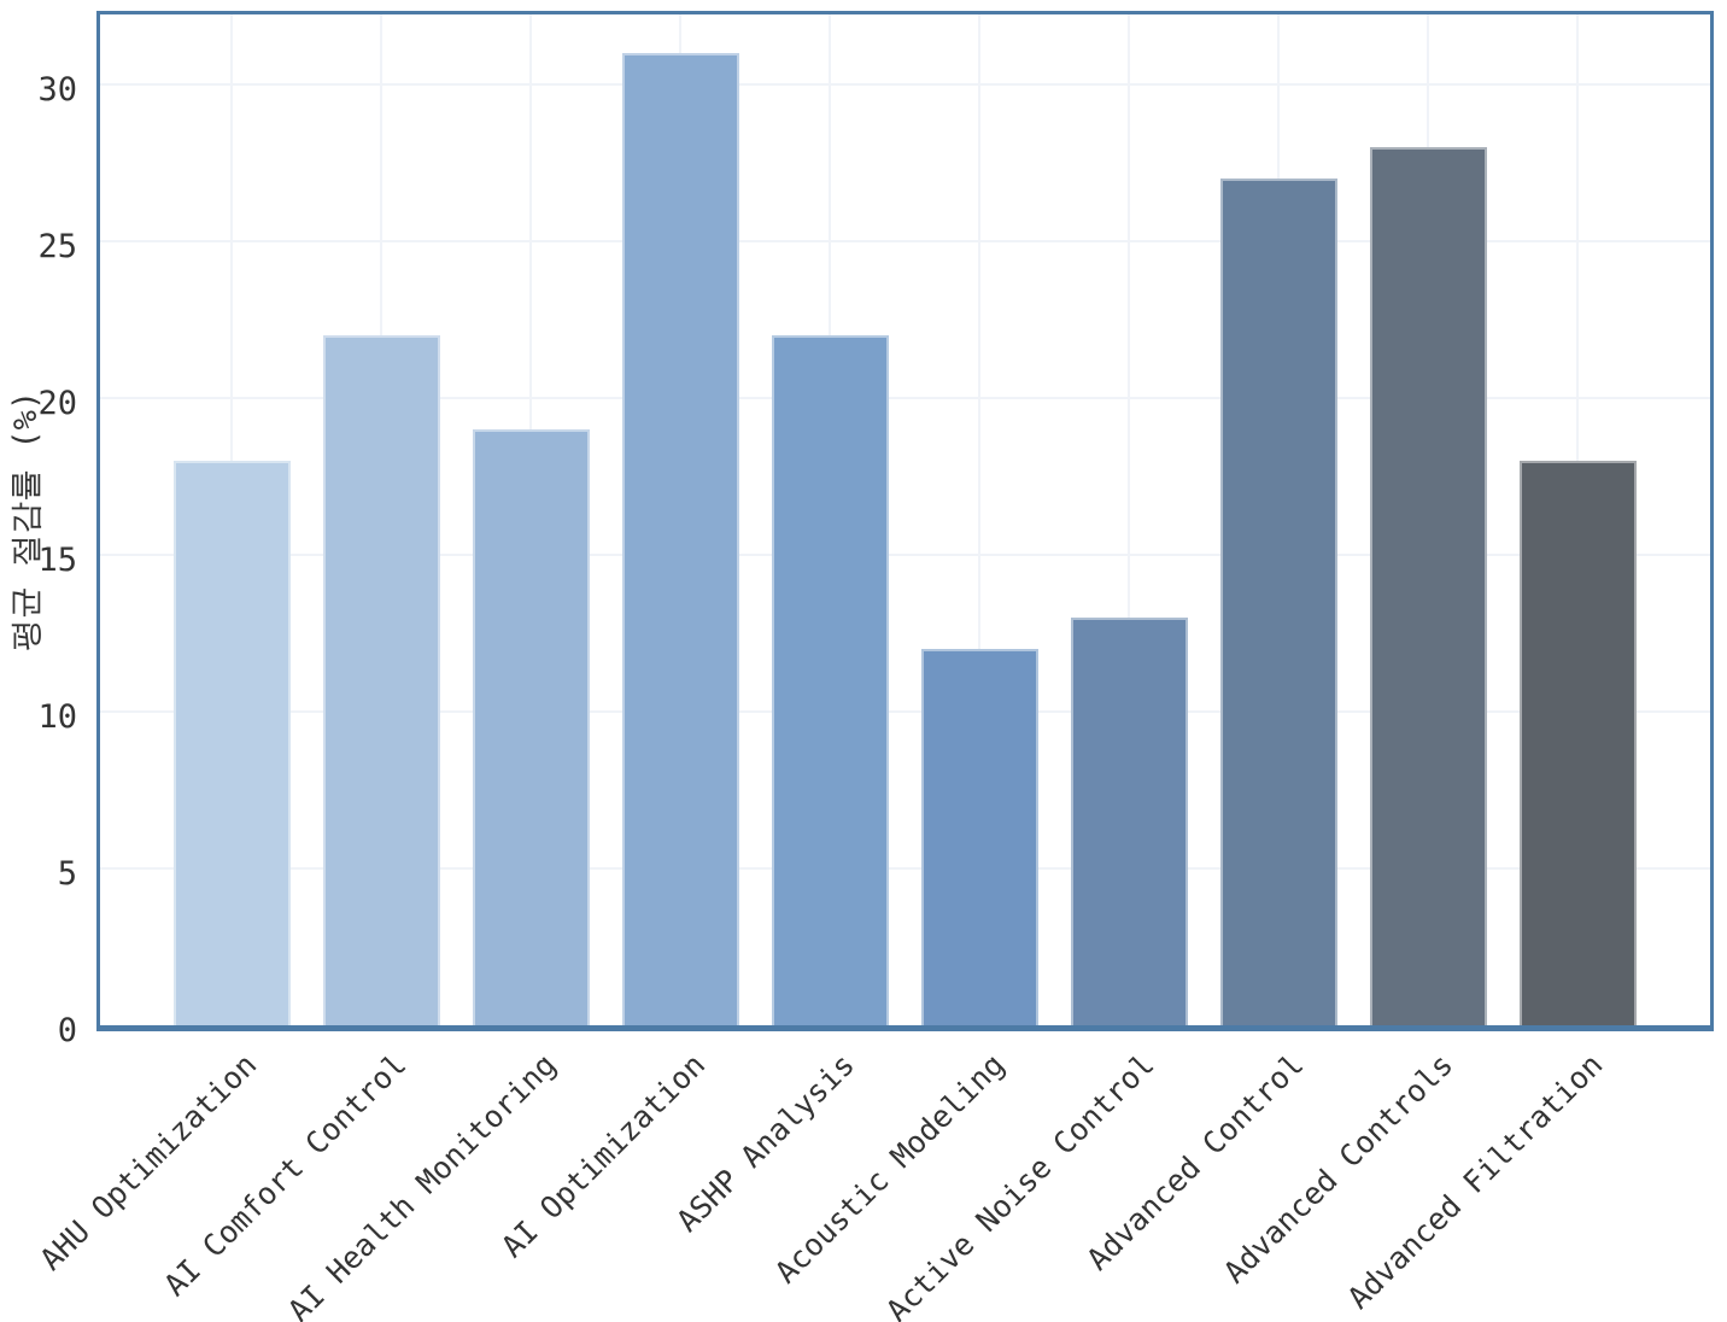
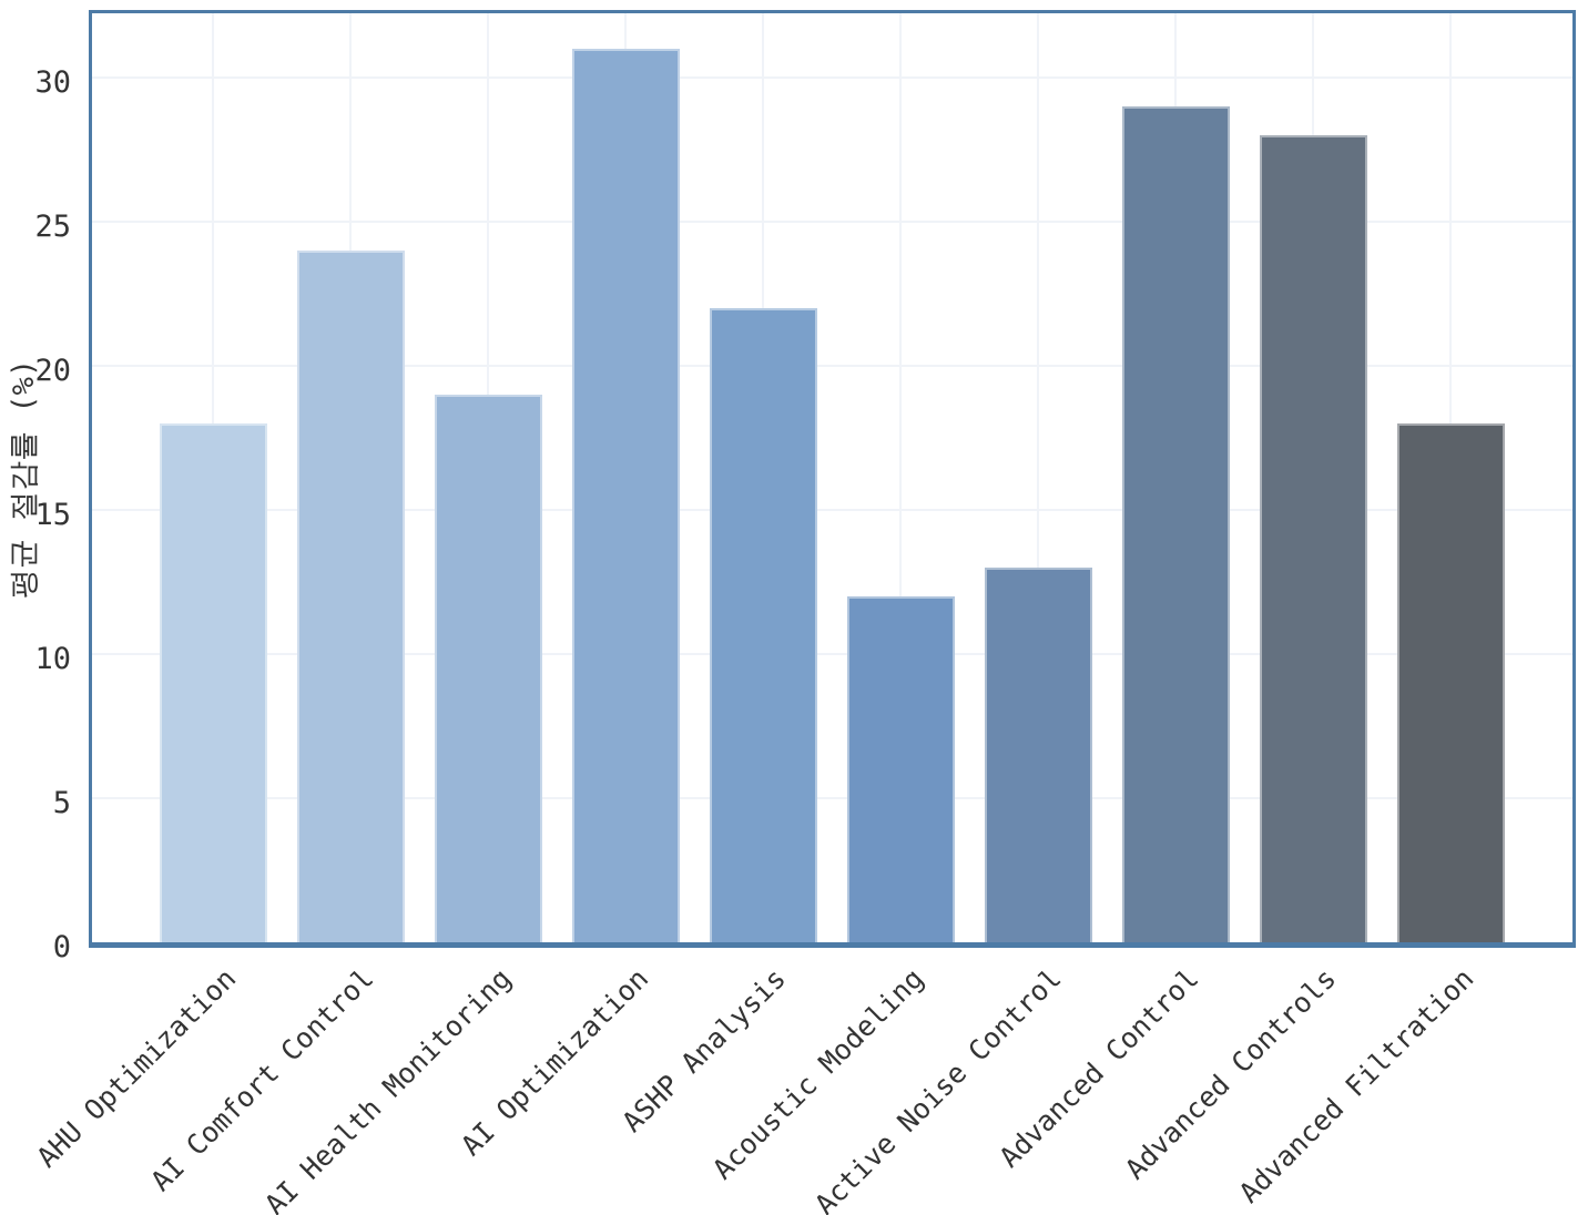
AI Comfort Control: 22 -> 24
Advanced Control: 27 -> 29
